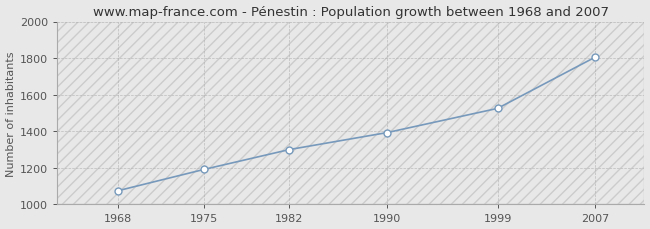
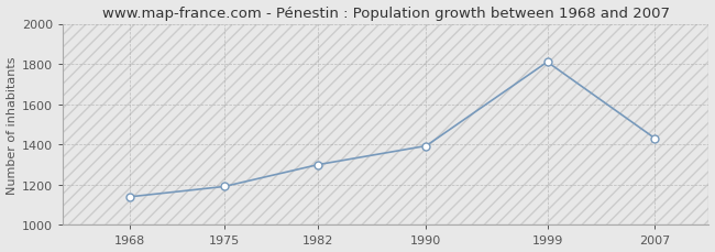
1968: 1080 -> 1140
1999: 1520 -> 1810
2007: 1810 -> 1430
